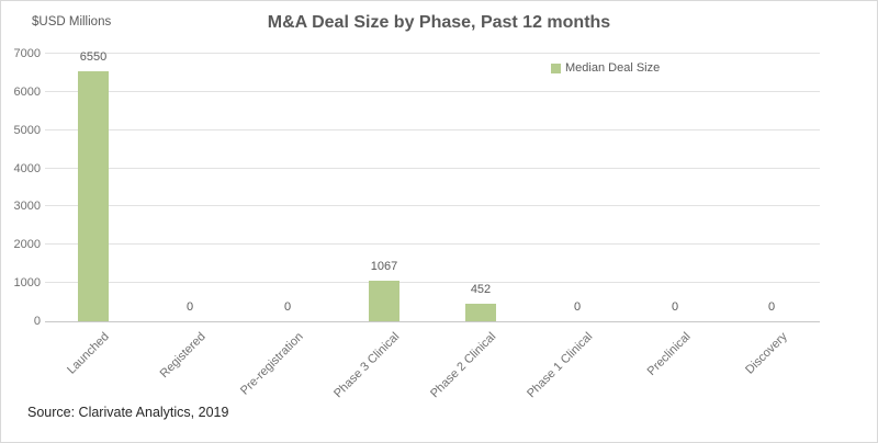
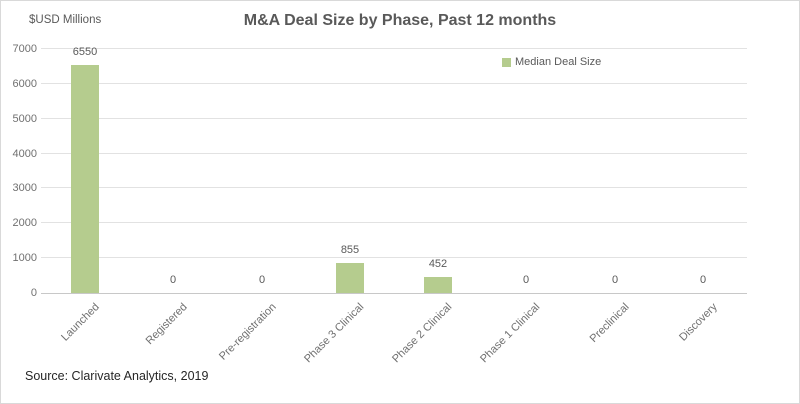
Phase 3 Clinical: 1067 -> 855
